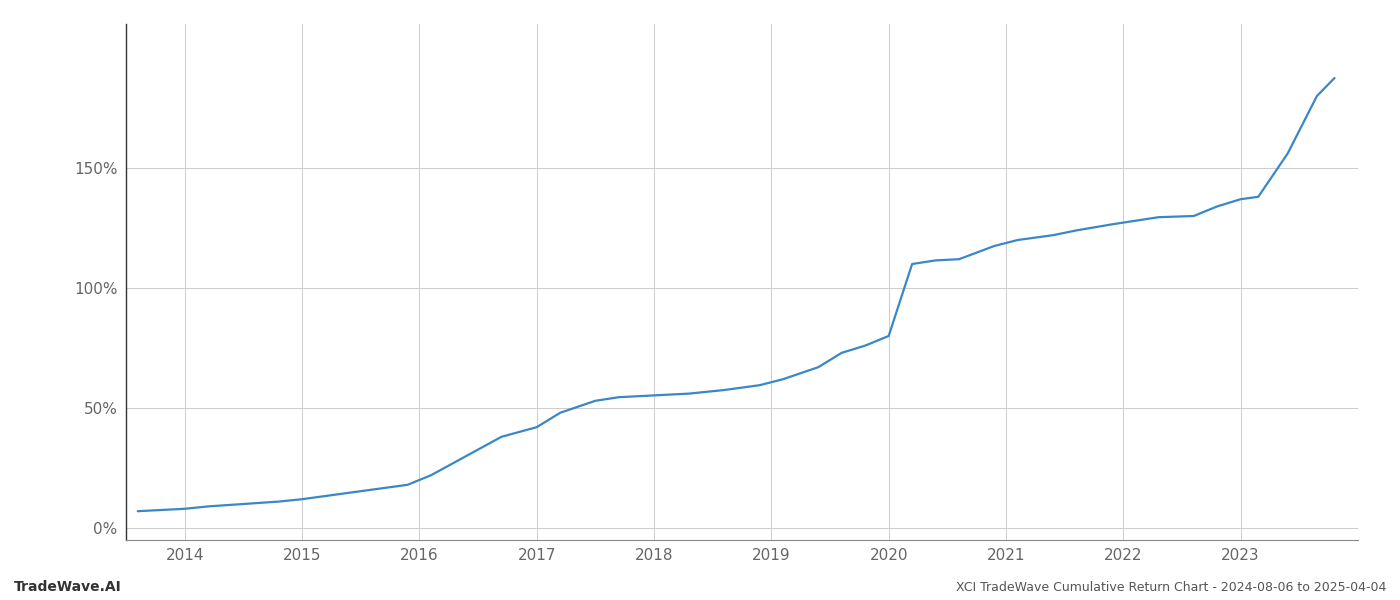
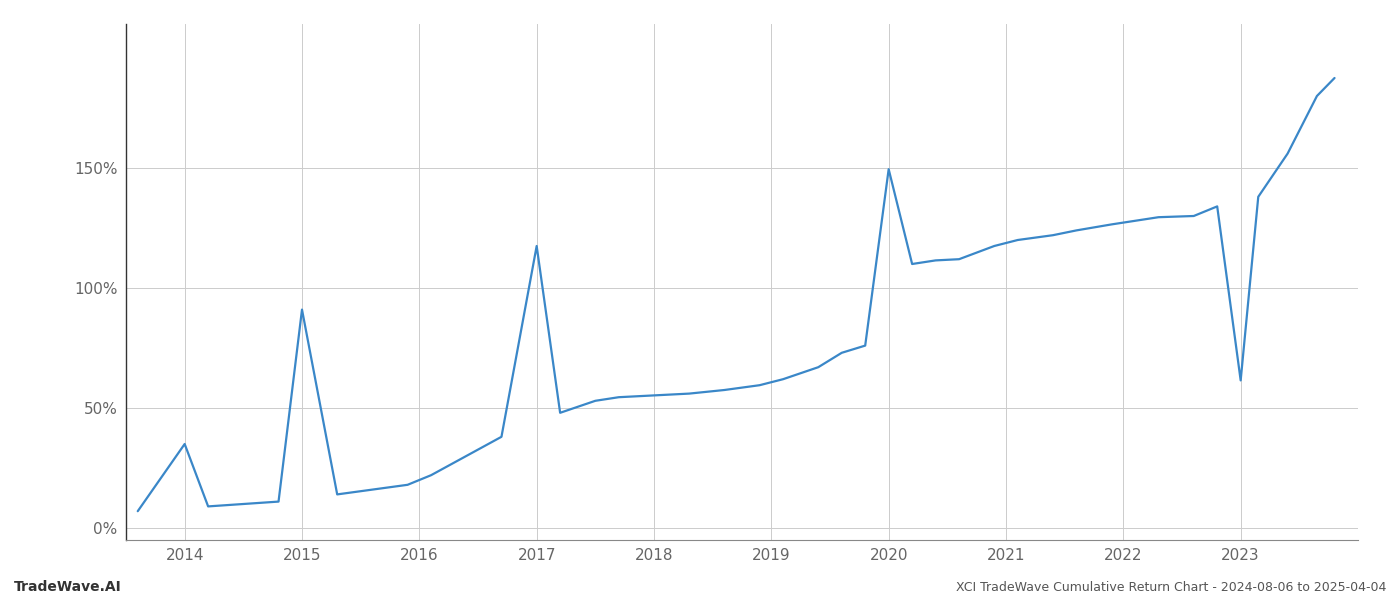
2014: 8.0% -> 35.0%
2015: 12.0% -> 91.0%
2017: 42.0% -> 117.5%
2020: 80.0% -> 149.5%
2023: 137.0% -> 61.5%
